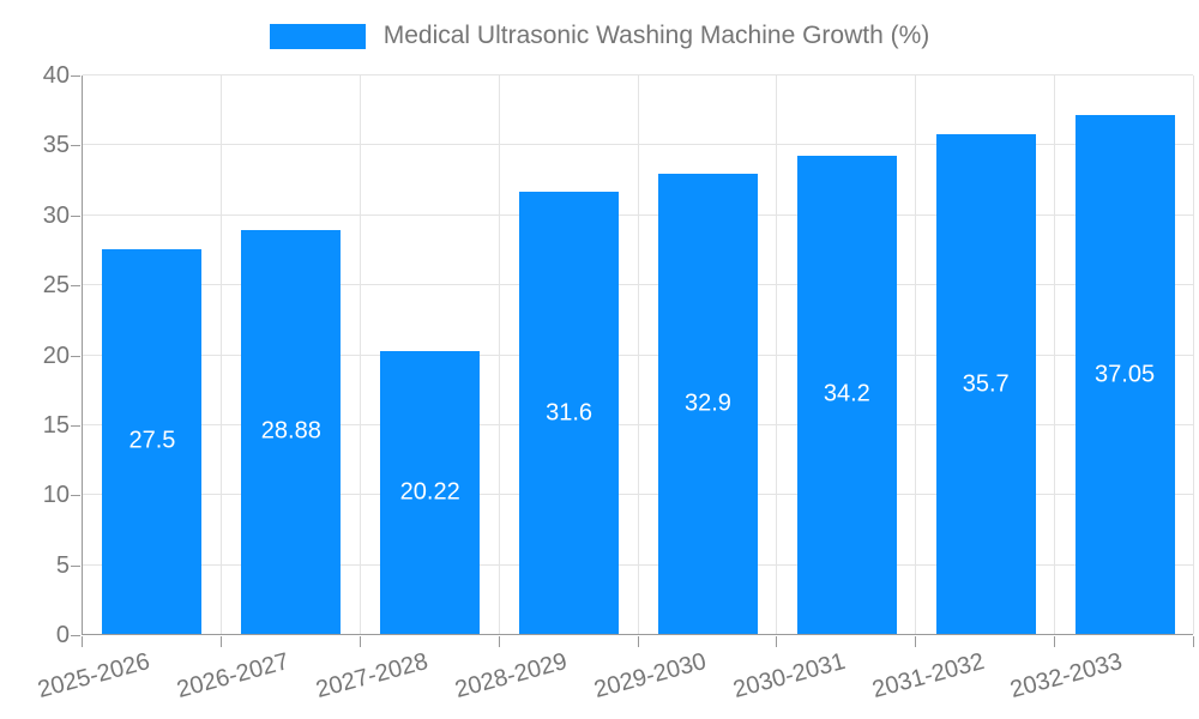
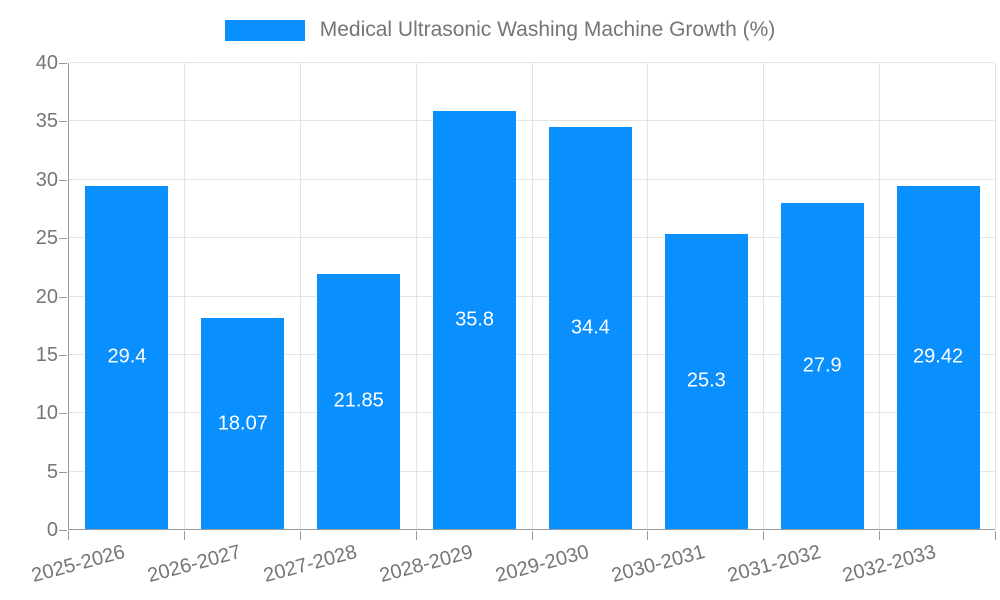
2025-2026: 27.5 -> 29.4
2026-2027: 28.88 -> 18.07
2027-2028: 20.22 -> 21.85
2028-2029: 31.6 -> 35.8
2029-2030: 32.9 -> 34.4
2030-2031: 34.2 -> 25.3
2031-2032: 35.7 -> 27.9
2032-2033: 37.05 -> 29.42
